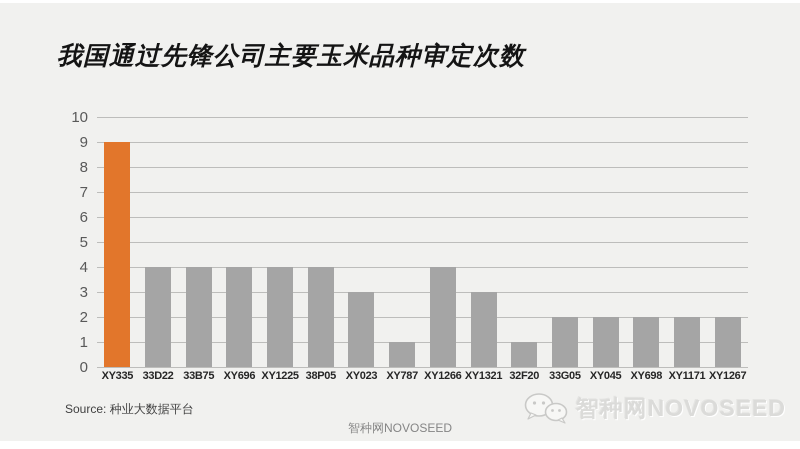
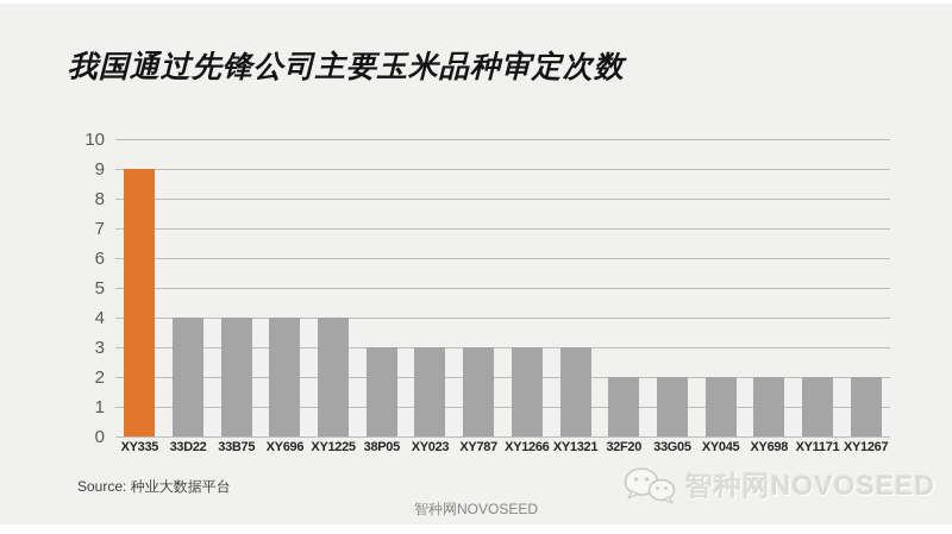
38P05: 4 -> 3
XY787: 1 -> 3
XY1266: 4 -> 3
32F20: 1 -> 2
